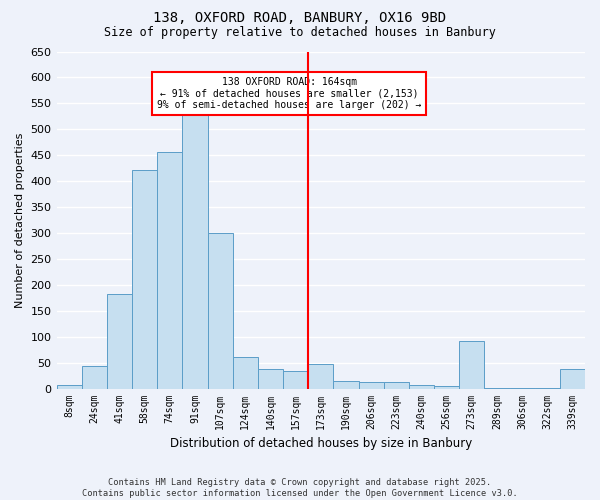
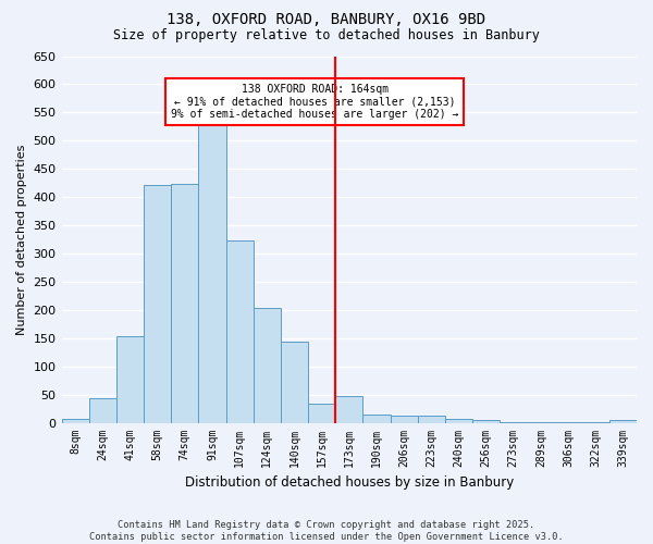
41sqm: 182 -> 153
74sqm: 456 -> 424
107sqm: 300 -> 324
124sqm: 60 -> 203
140sqm: 38 -> 143
273sqm: 92 -> 2
339sqm: 38 -> 4
